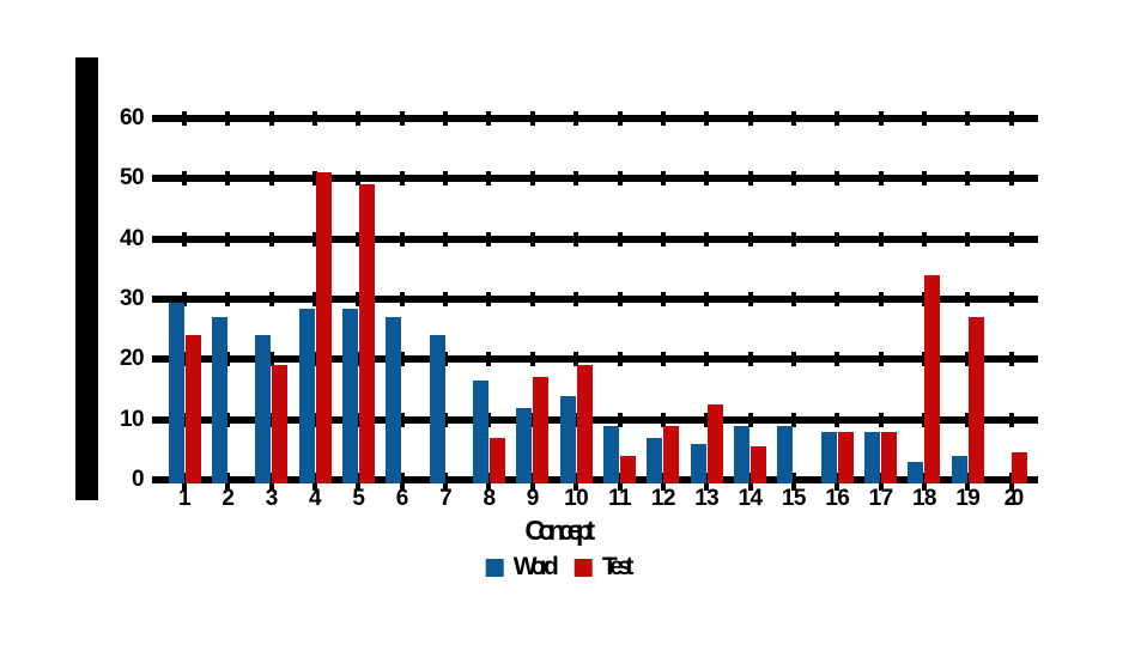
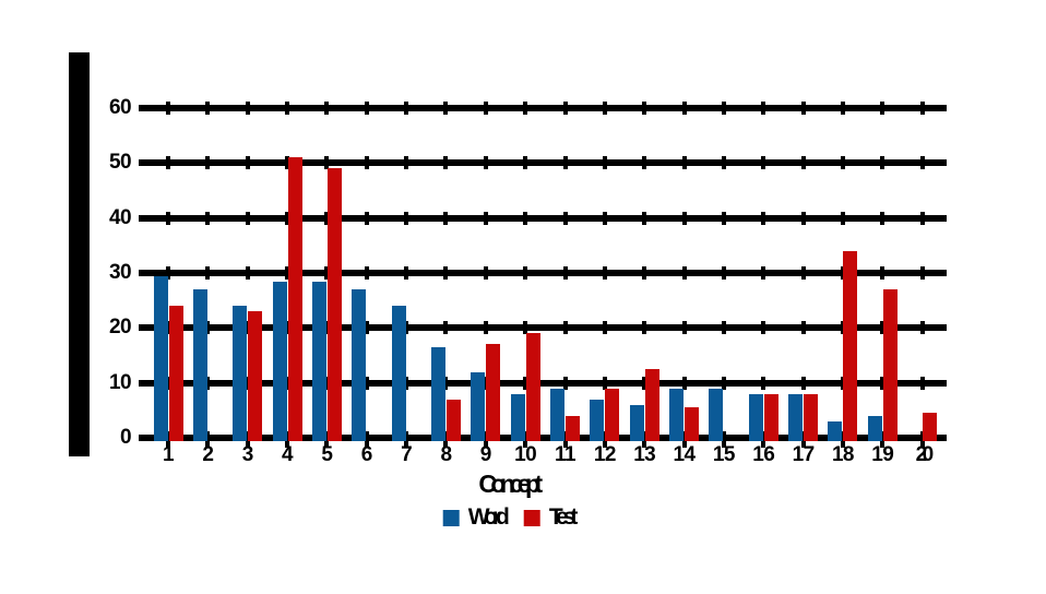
Test/3: 19 -> 23
Word/10: 14 -> 8
